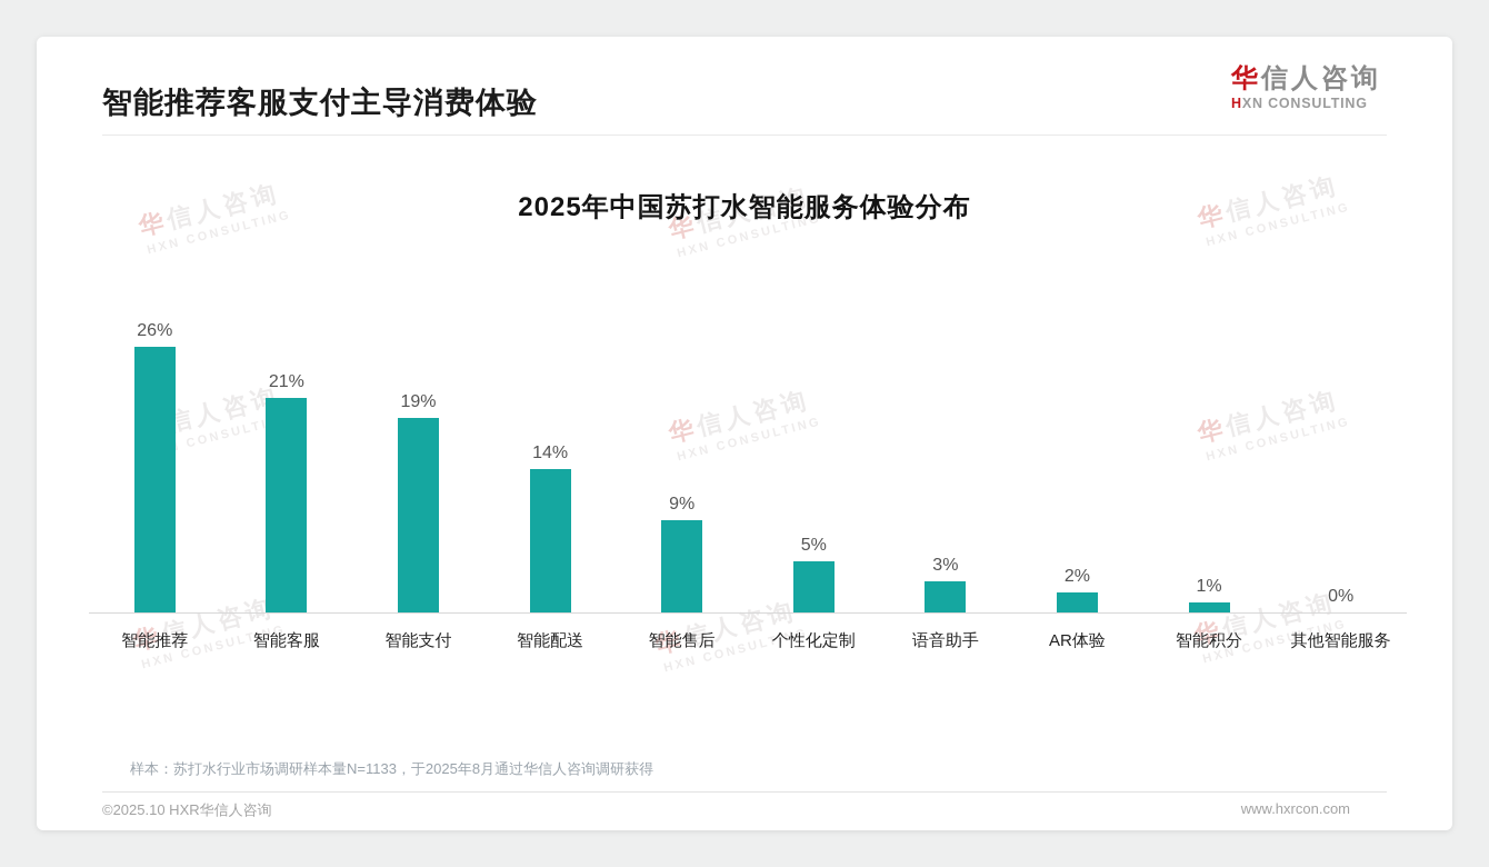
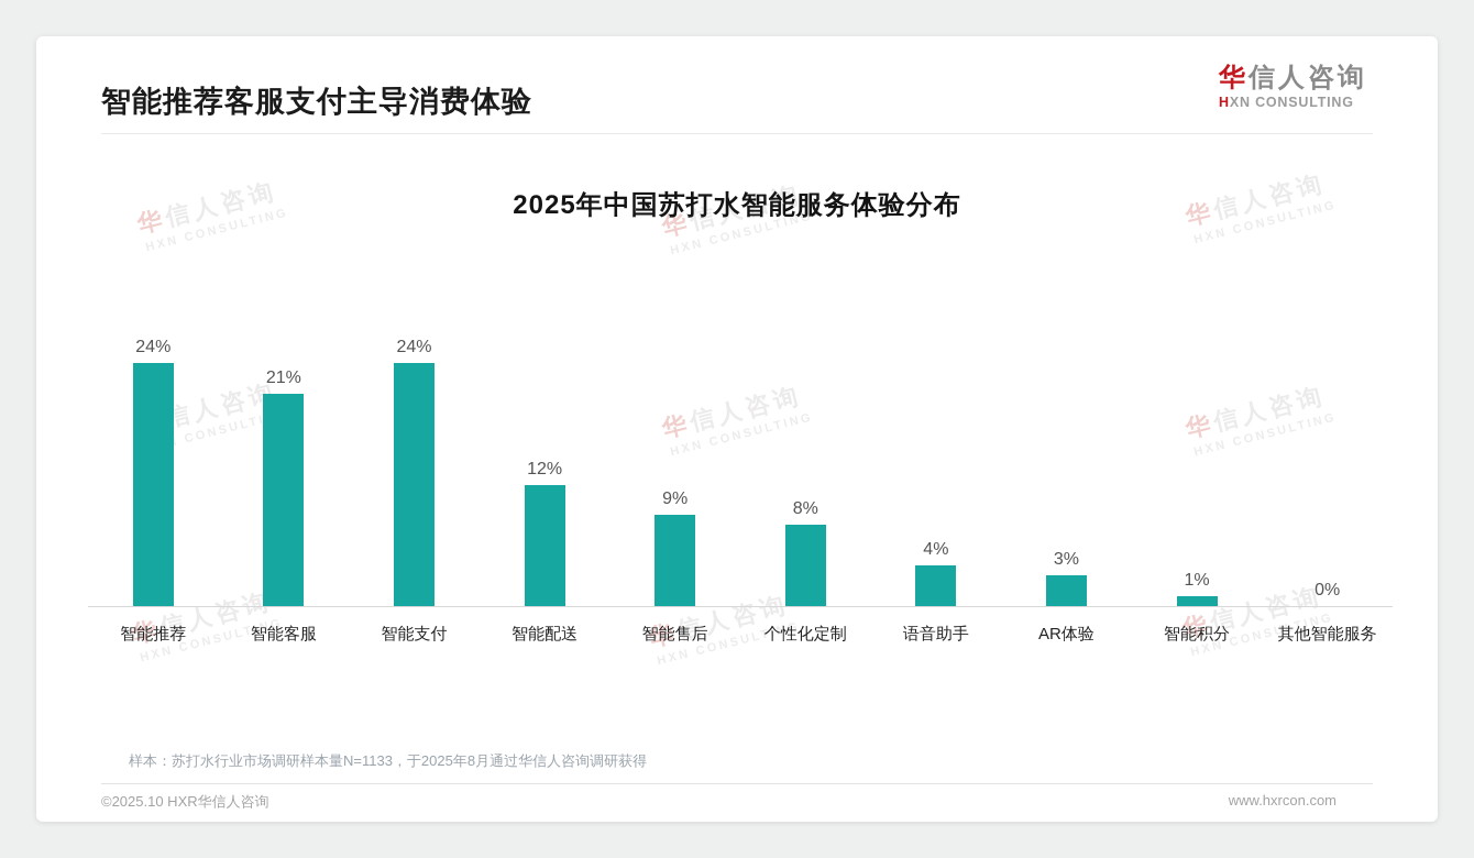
智能推荐: 26% -> 24%
智能支付: 19% -> 24%
智能配送: 14% -> 12%
个性化定制: 5% -> 8%
语音助手: 3% -> 4%
AR体验: 2% -> 3%
